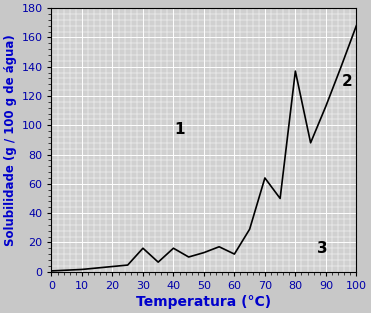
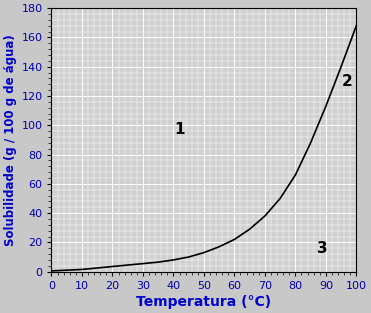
30: 16 -> 6
40: 16 -> 8
60: 12 -> 22
70: 64 -> 38
80: 137 -> 66
